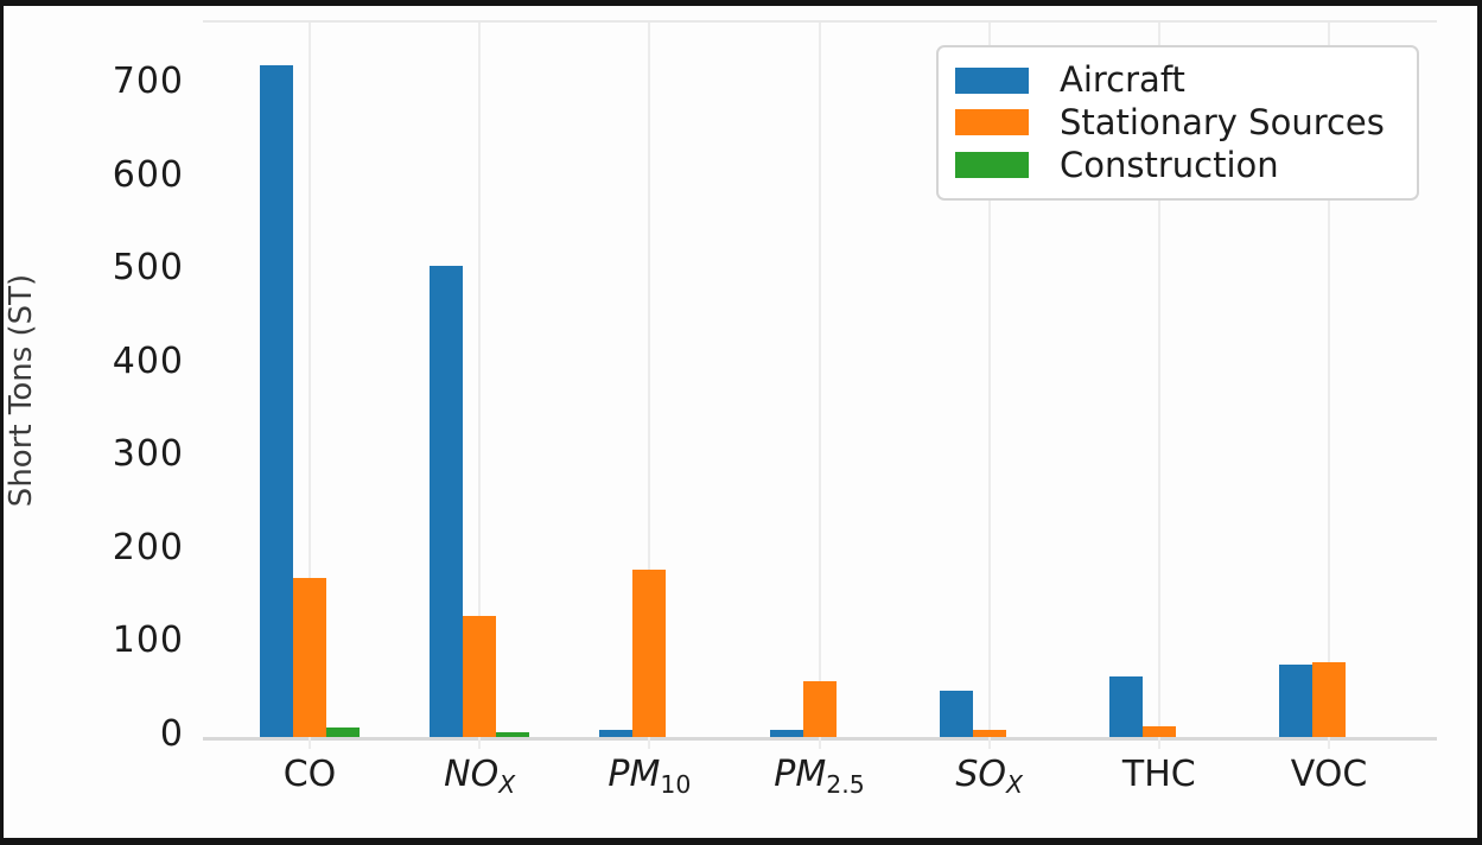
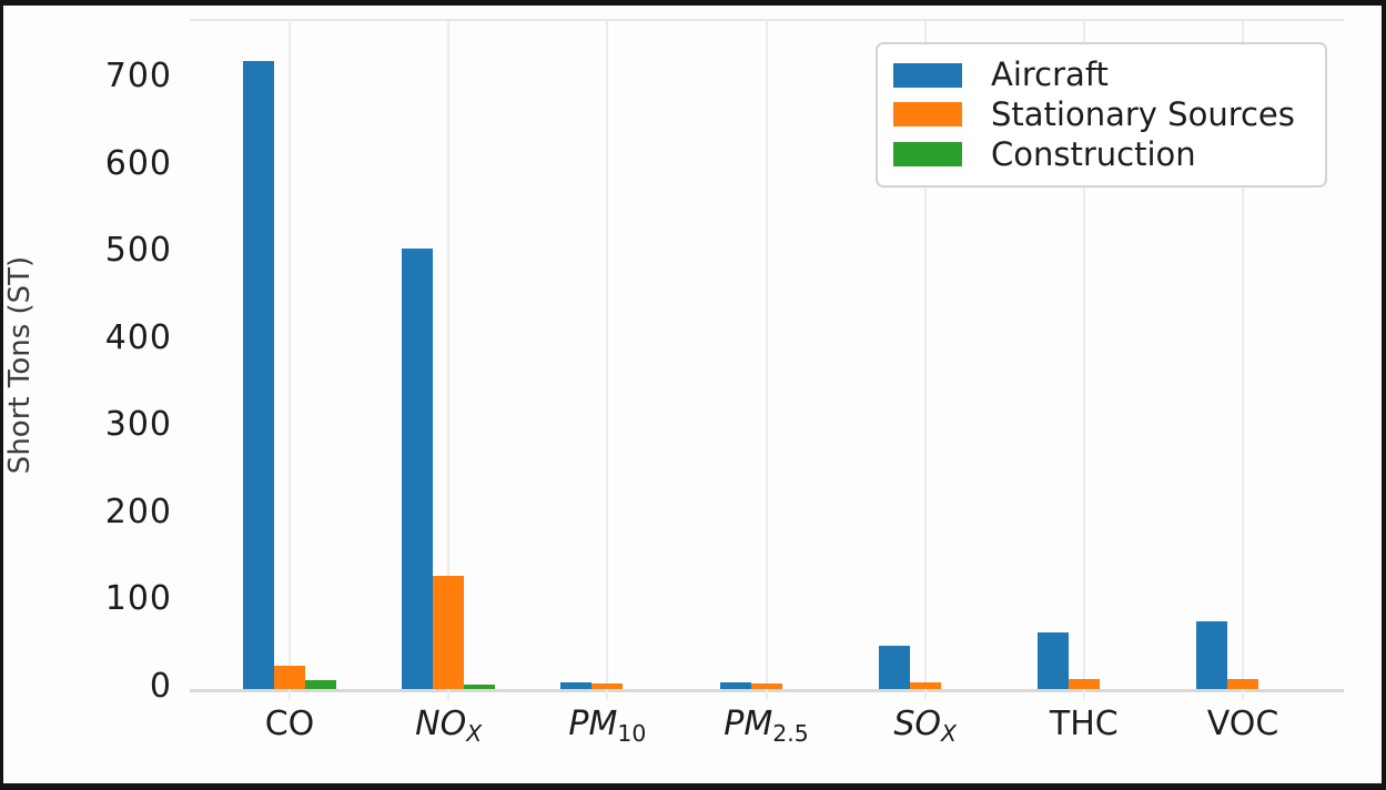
Stationary Sources/CO: 170 -> 30
Stationary Sources/PM10: 180 -> 10
Stationary Sources/PM2.5: 60 -> 10
Stationary Sources/VOC: 80 -> 10
